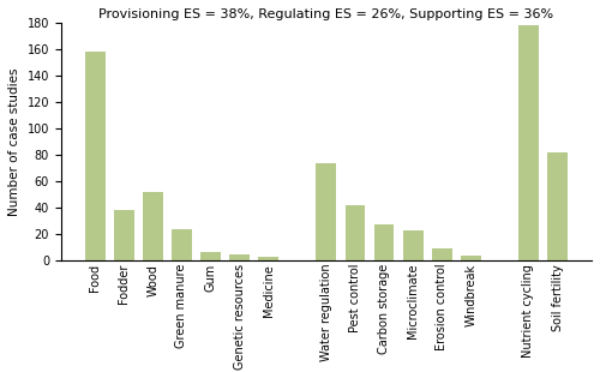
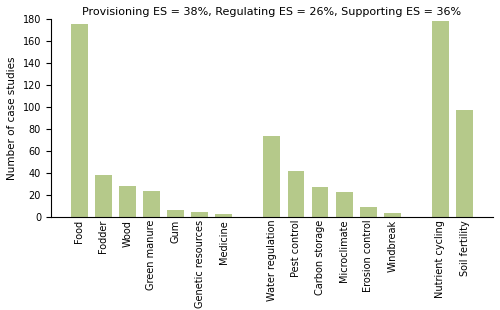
Food: 158 -> 176
Wood: 52 -> 28
Soil fertility: 82 -> 97
